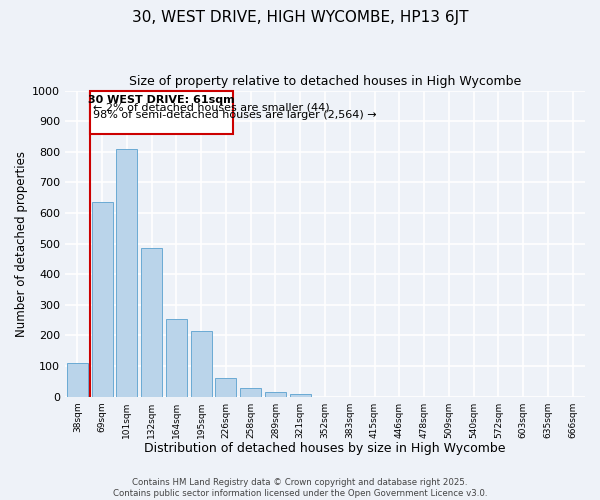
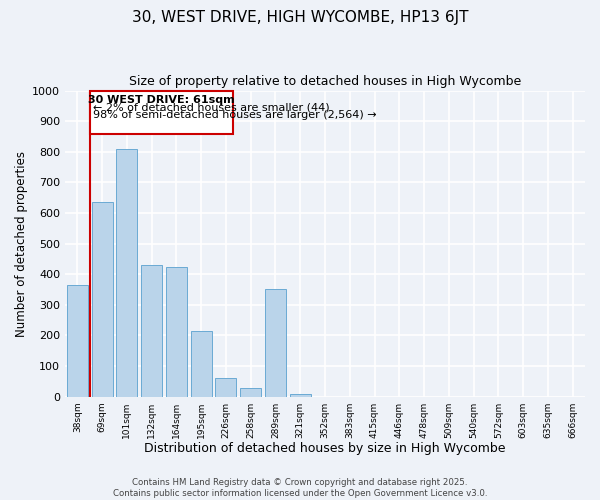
38sqm: 110 -> 365
132sqm: 485 -> 430
164sqm: 255 -> 425
289sqm: 15 -> 350
